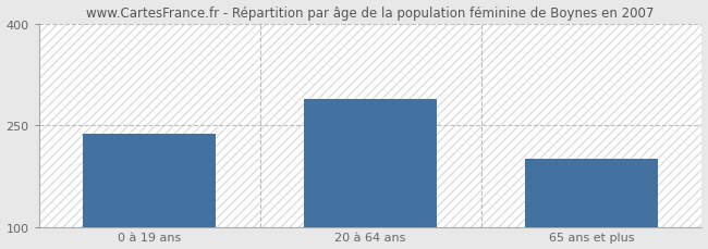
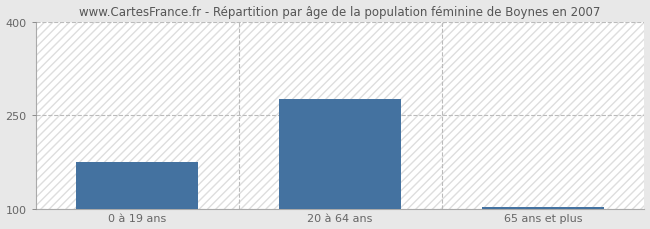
0 à 19 ans: 238 -> 175
20 à 64 ans: 288 -> 275
65 ans et plus: 200 -> 102
